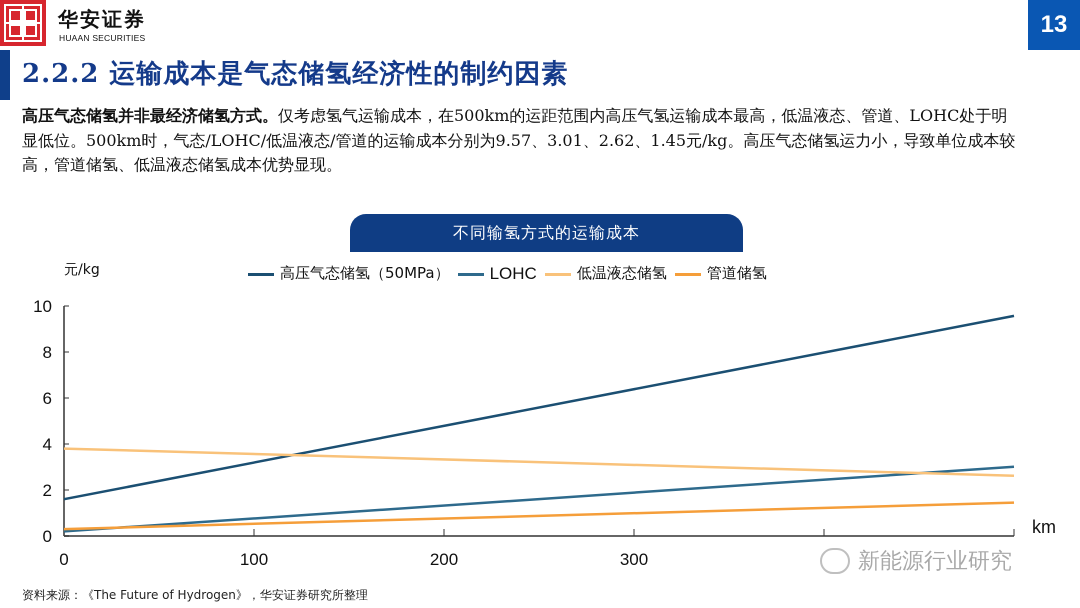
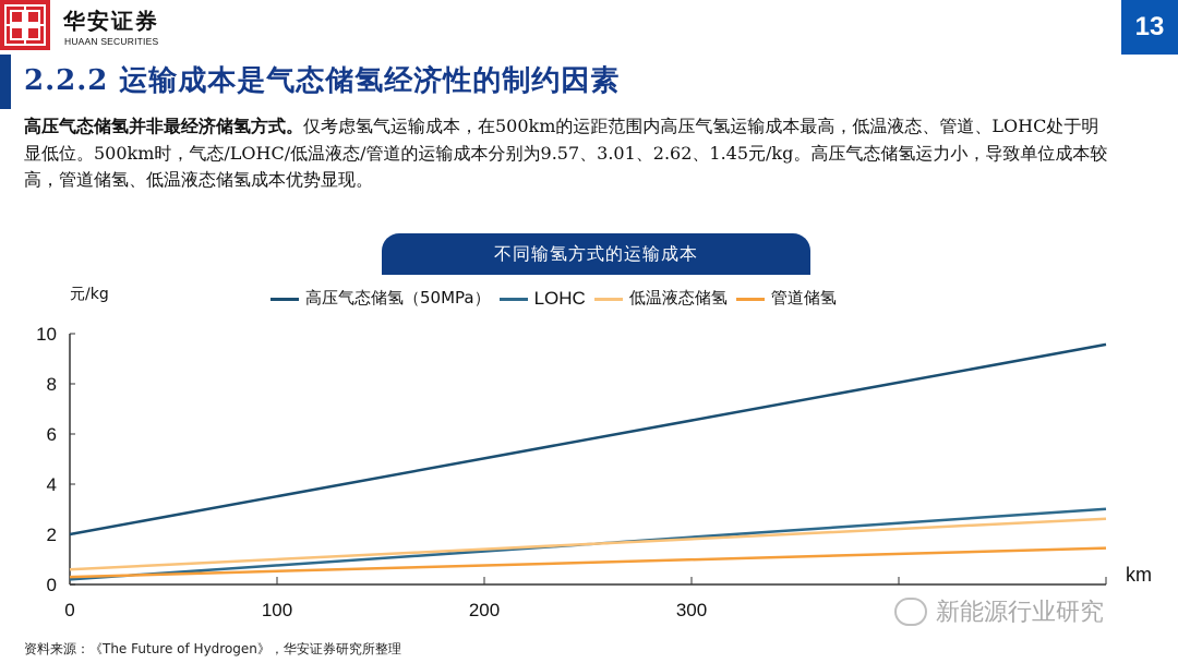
高压气态储氢（50MPa）/0: 1.6 -> 2.0
低温液态储氢/0: 3.8 -> 0.6
